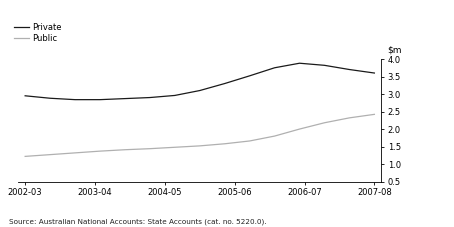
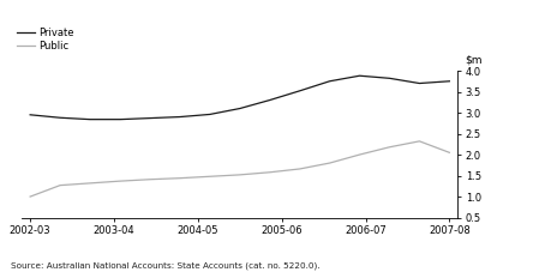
Public/2002-03: 1.22 -> 1.00
Private/2007-08: 3.60 -> 3.75
Public/2007-08: 2.42 -> 2.05
